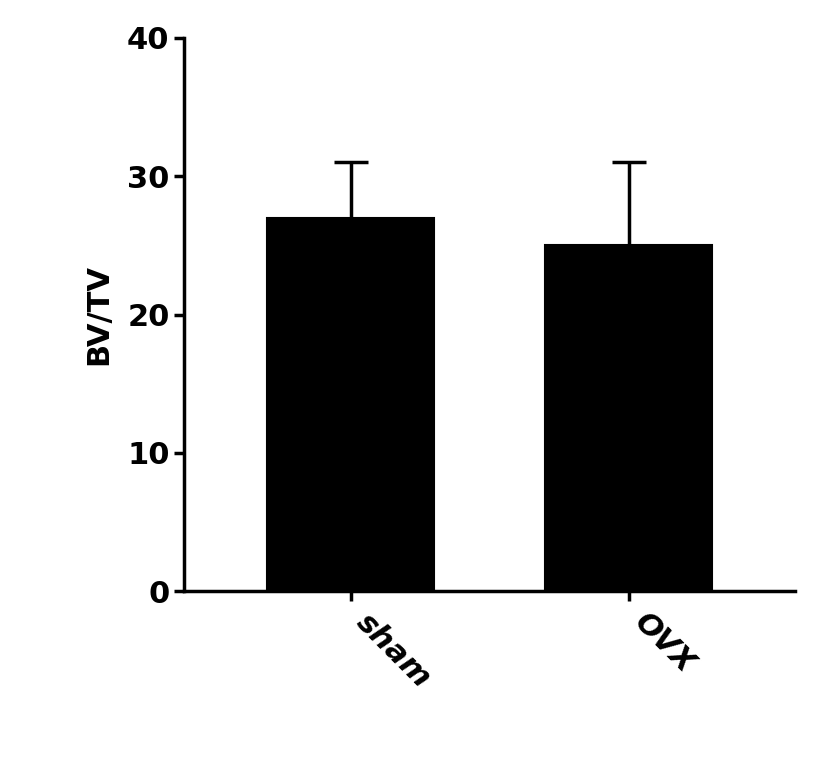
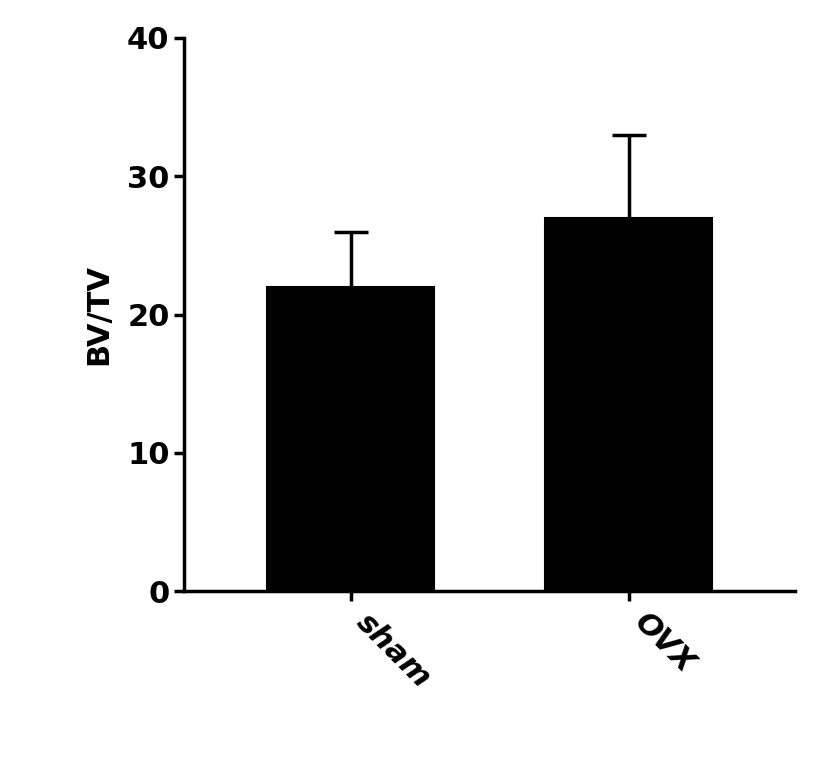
sham: 27 -> 22
OVX: 25 -> 27
